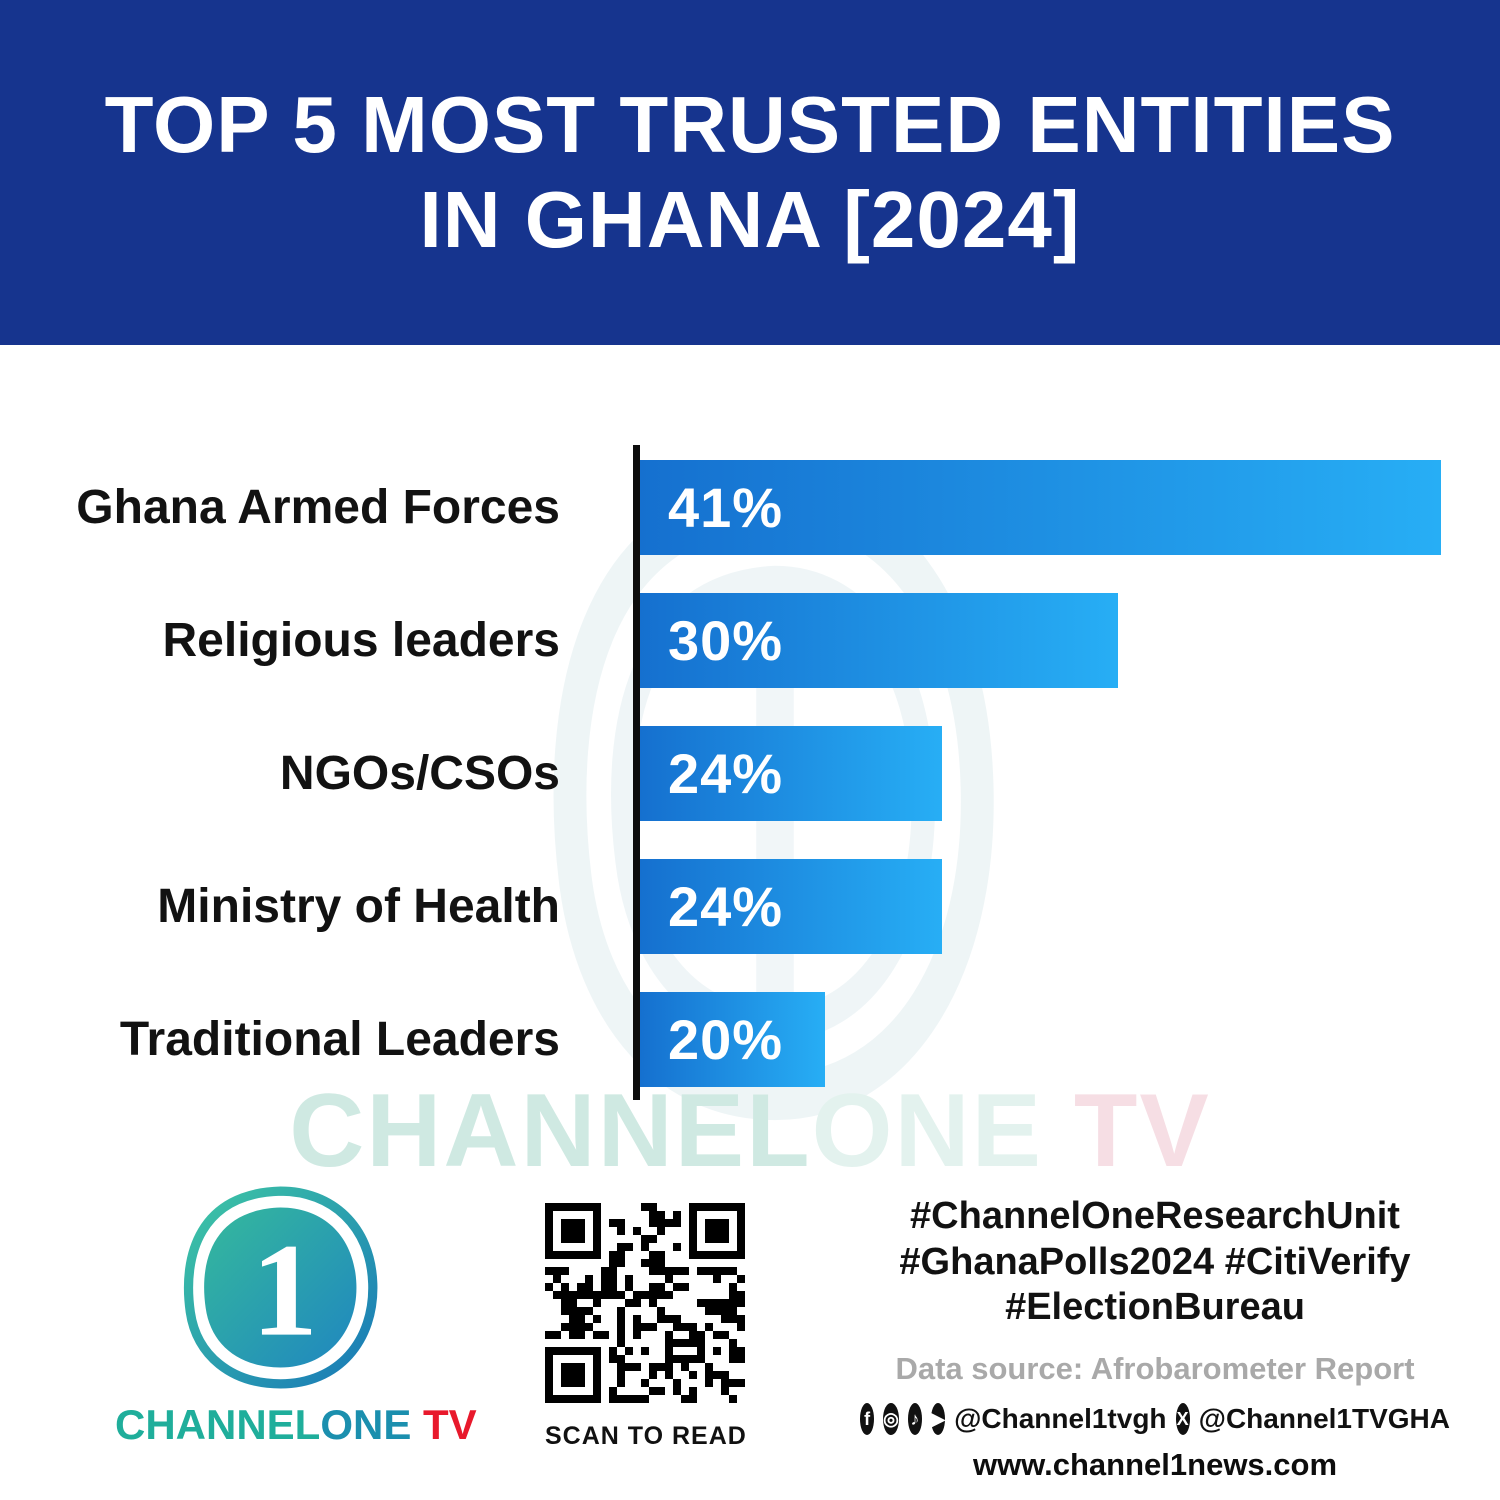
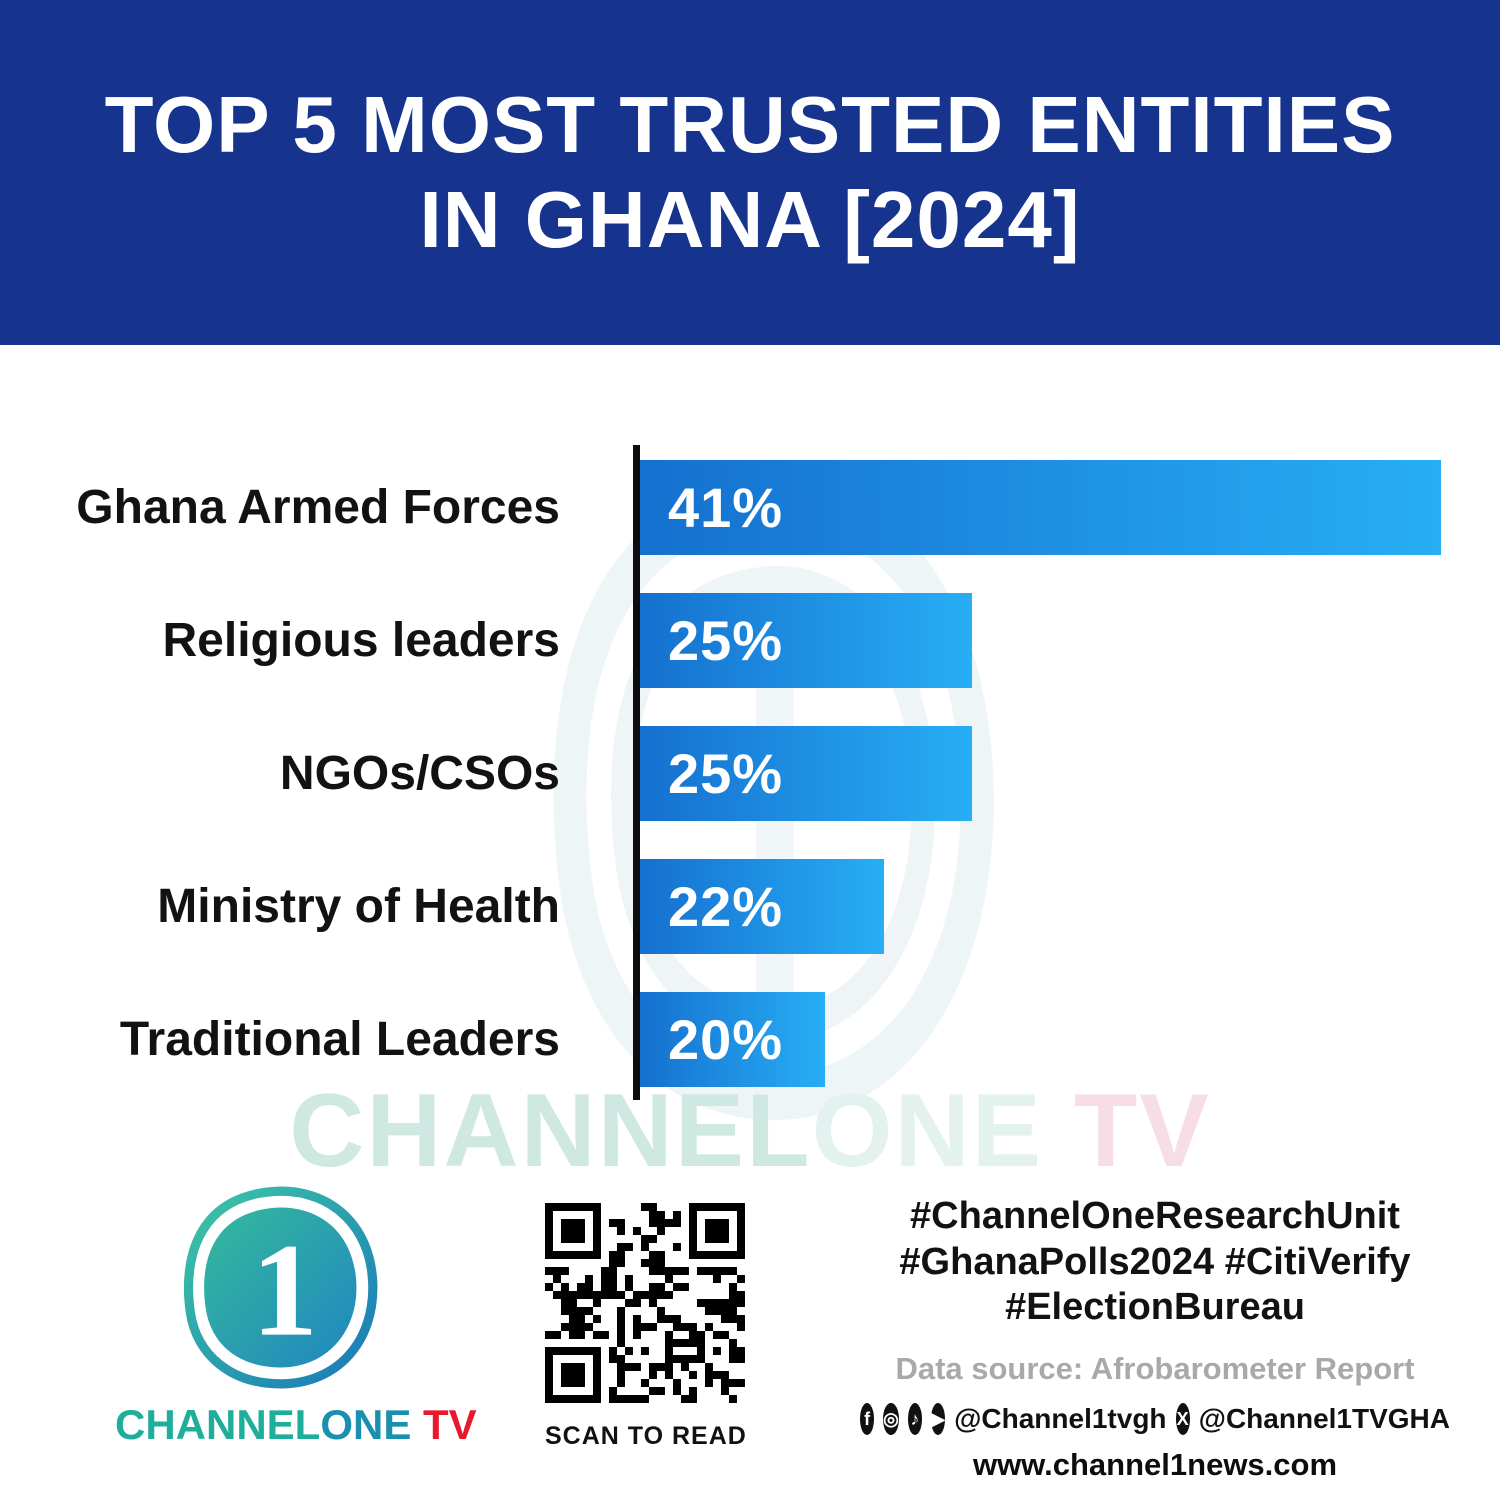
Religious leaders: 30% -> 25%
NGOs/CSOs: 24% -> 25%
Ministry of Health: 24% -> 22%
